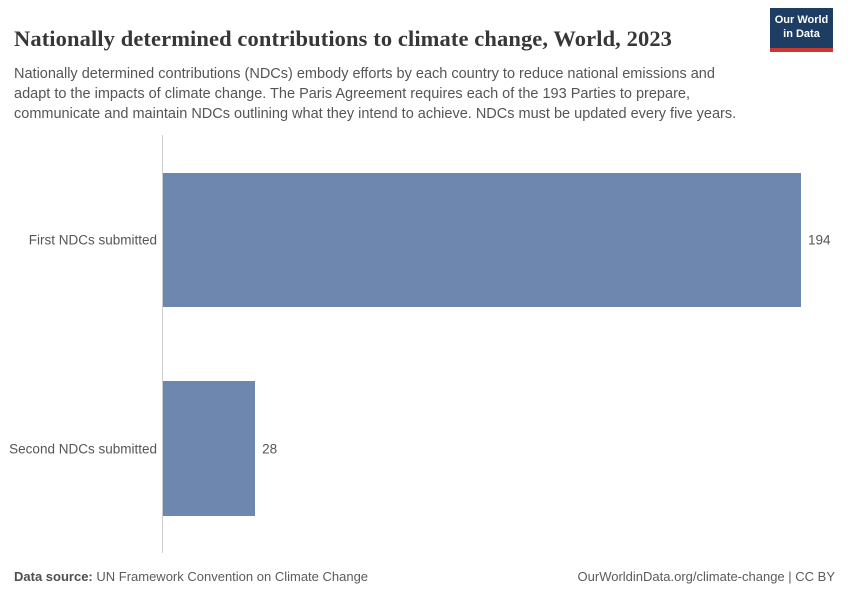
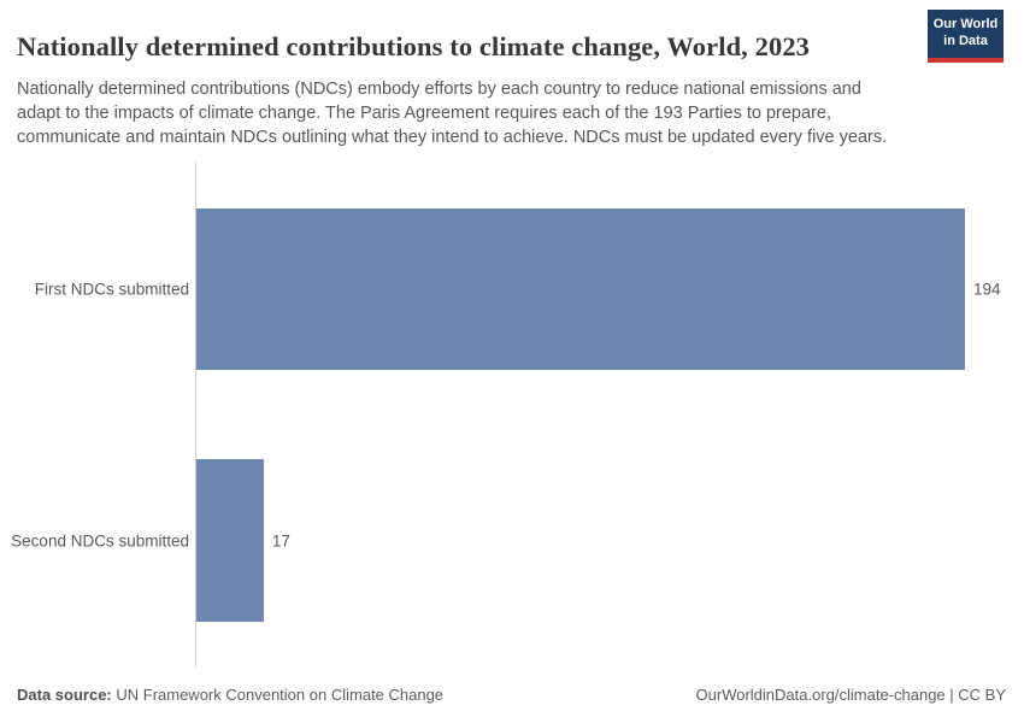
Second NDCs submitted: 28 -> 17
